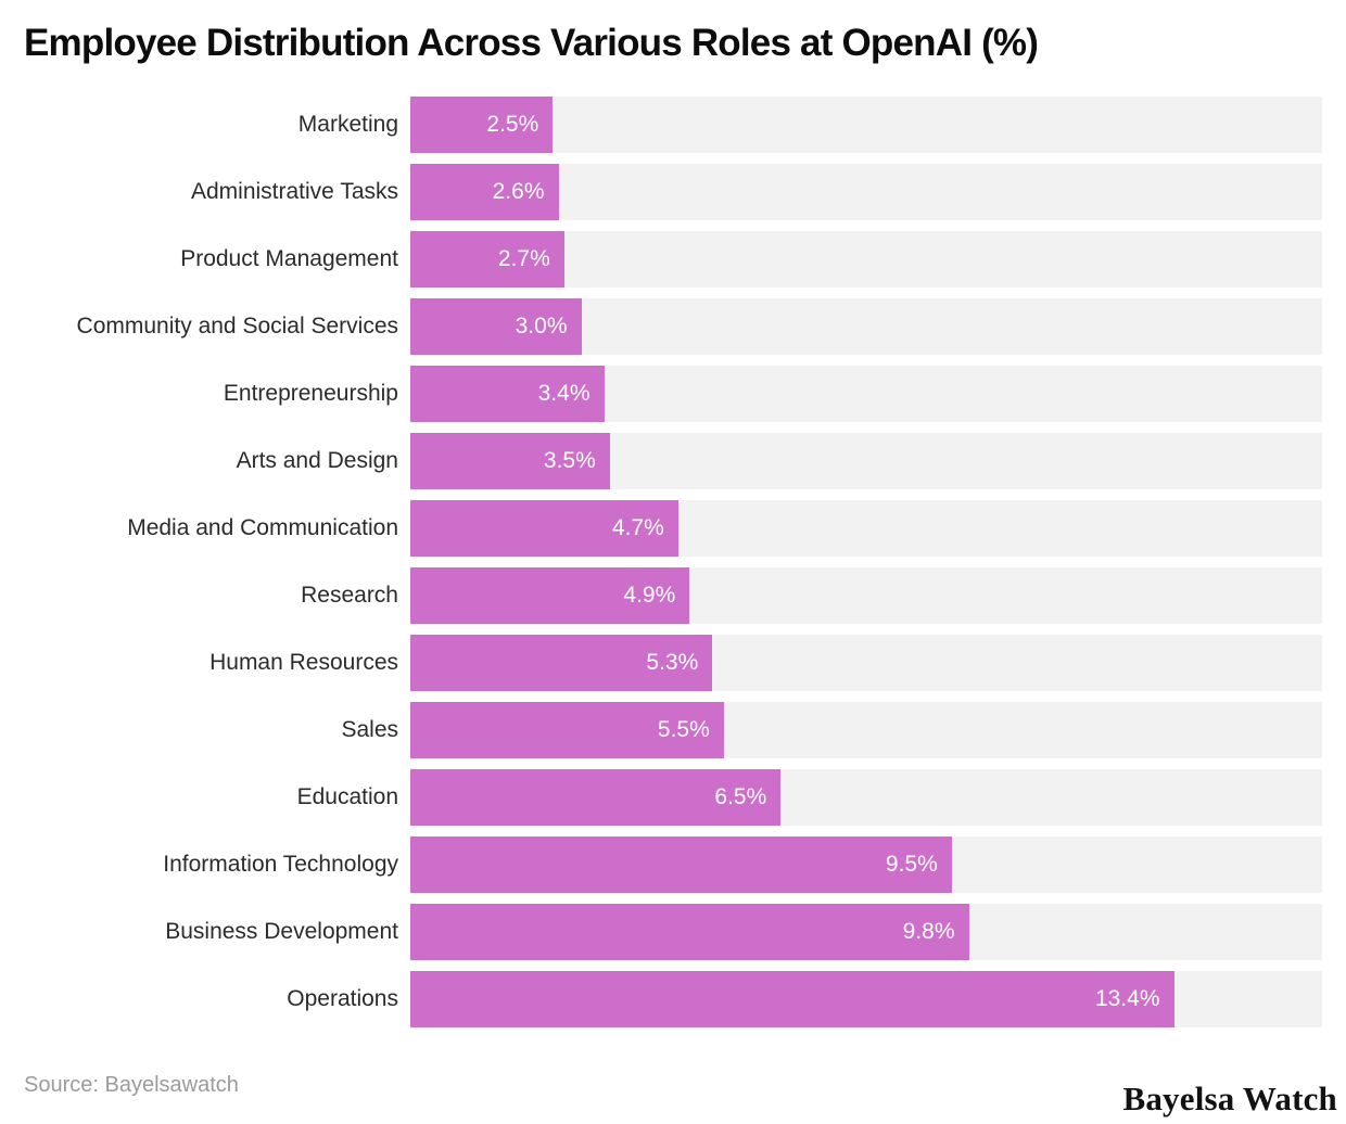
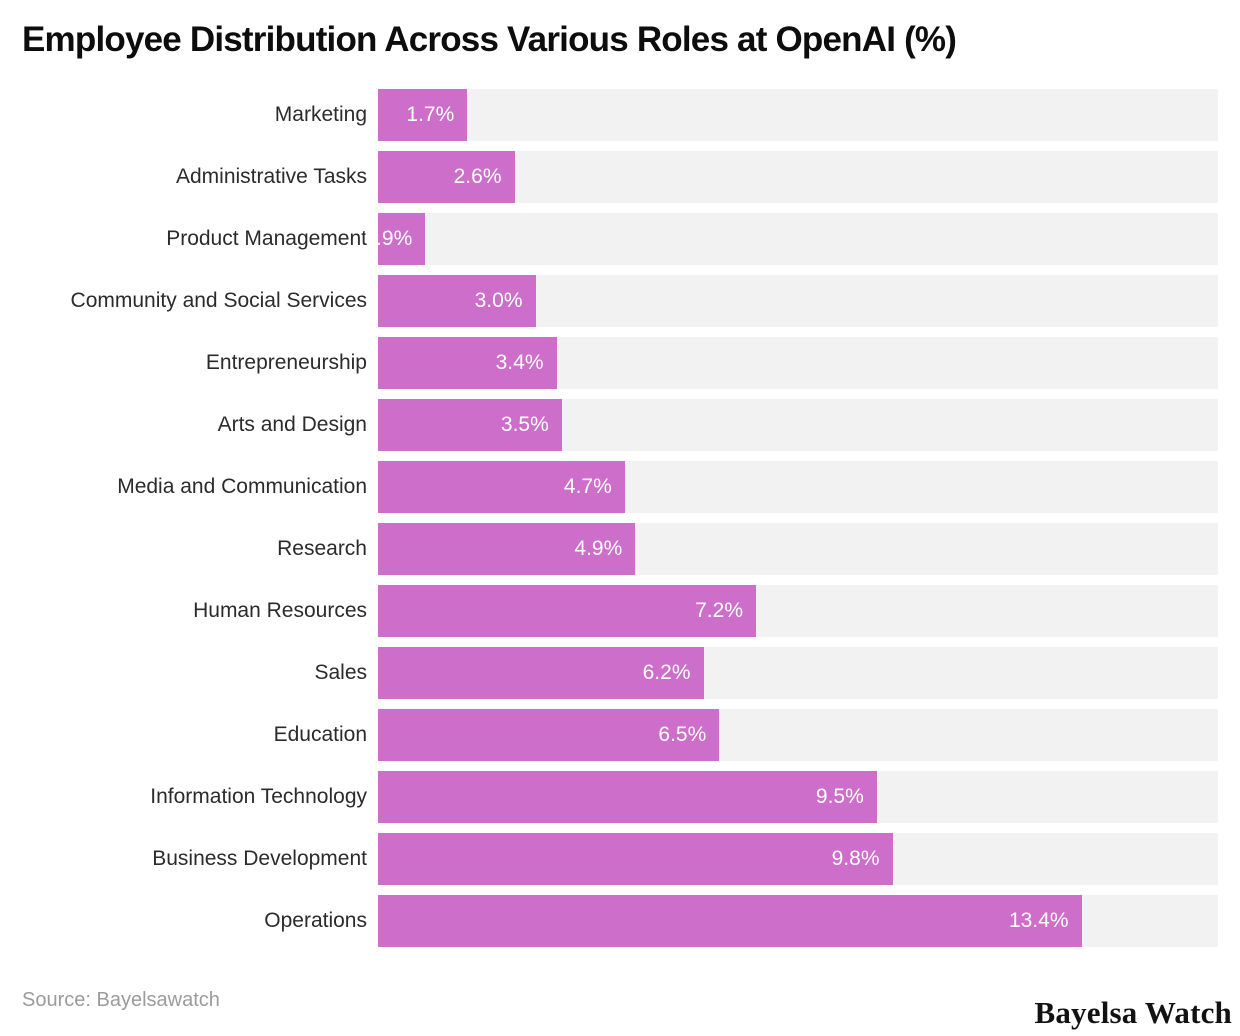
Marketing: 2.5% -> 1.7%
Product Management: 2.7% -> 0.9%
Human Resources: 5.3% -> 7.2%
Sales: 5.5% -> 6.2%
